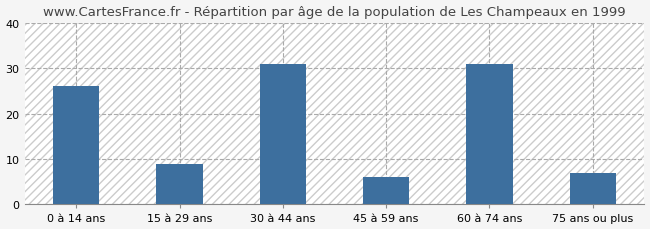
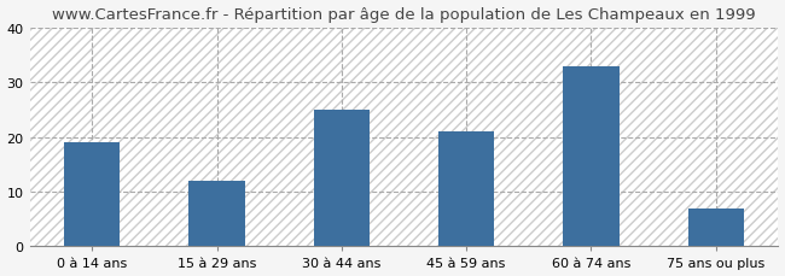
0 à 14 ans: 26 -> 19
15 à 29 ans: 9 -> 12
30 à 44 ans: 31 -> 25
45 à 59 ans: 6 -> 21
60 à 74 ans: 31 -> 33
